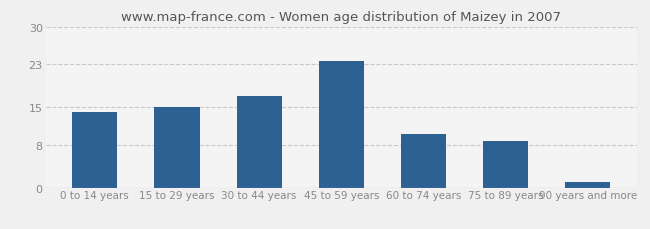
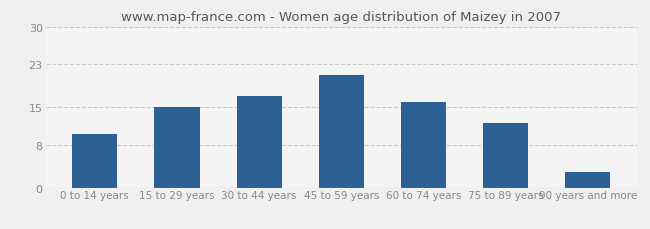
0 to 14 years: 14.0 -> 10.0
45 to 59 years: 23.5 -> 21.0
60 to 74 years: 10.0 -> 16.0
75 to 89 years: 8.7 -> 12.0
90 years and more: 1.0 -> 3.0
